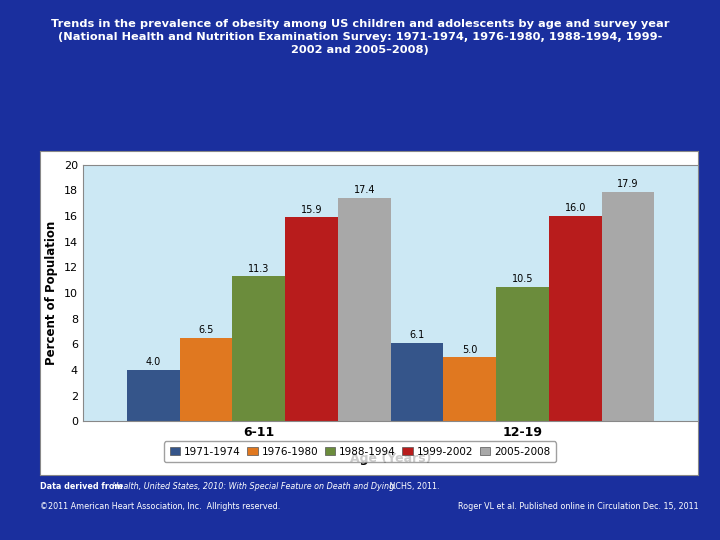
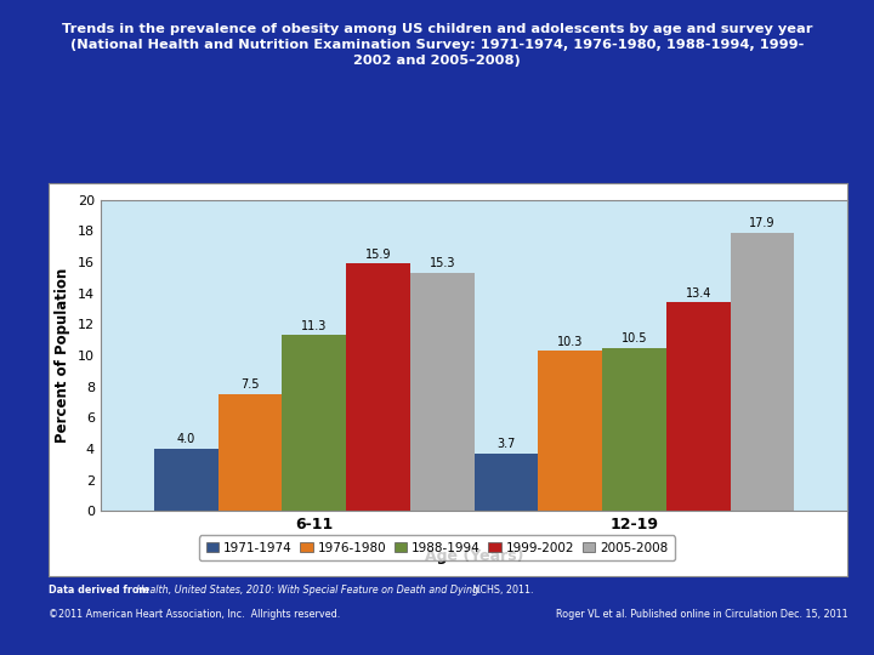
1976-1980/6-11: 6.5 -> 7.5
2005-2008/6-11: 17.4 -> 15.3
1971-1974/12-19: 6.1 -> 3.7
1976-1980/12-19: 5.0 -> 10.3
1999-2002/12-19: 16.0 -> 13.4
